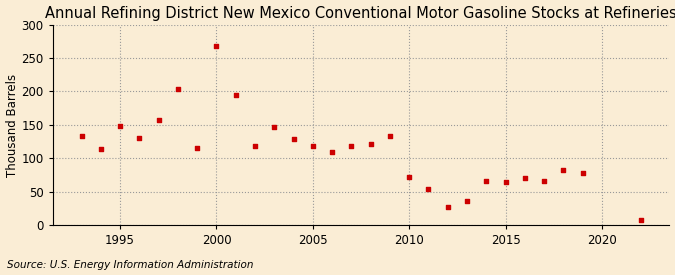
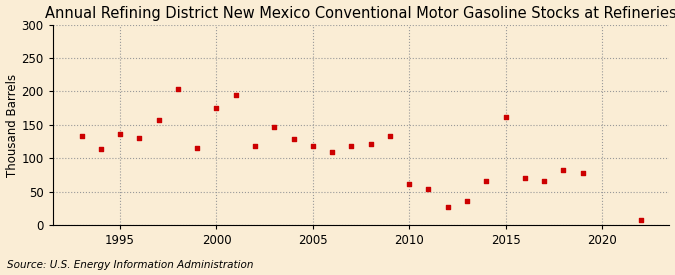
1995: 148 -> 136
2000: 268 -> 176
2010: 73 -> 62
2015: 65 -> 162
